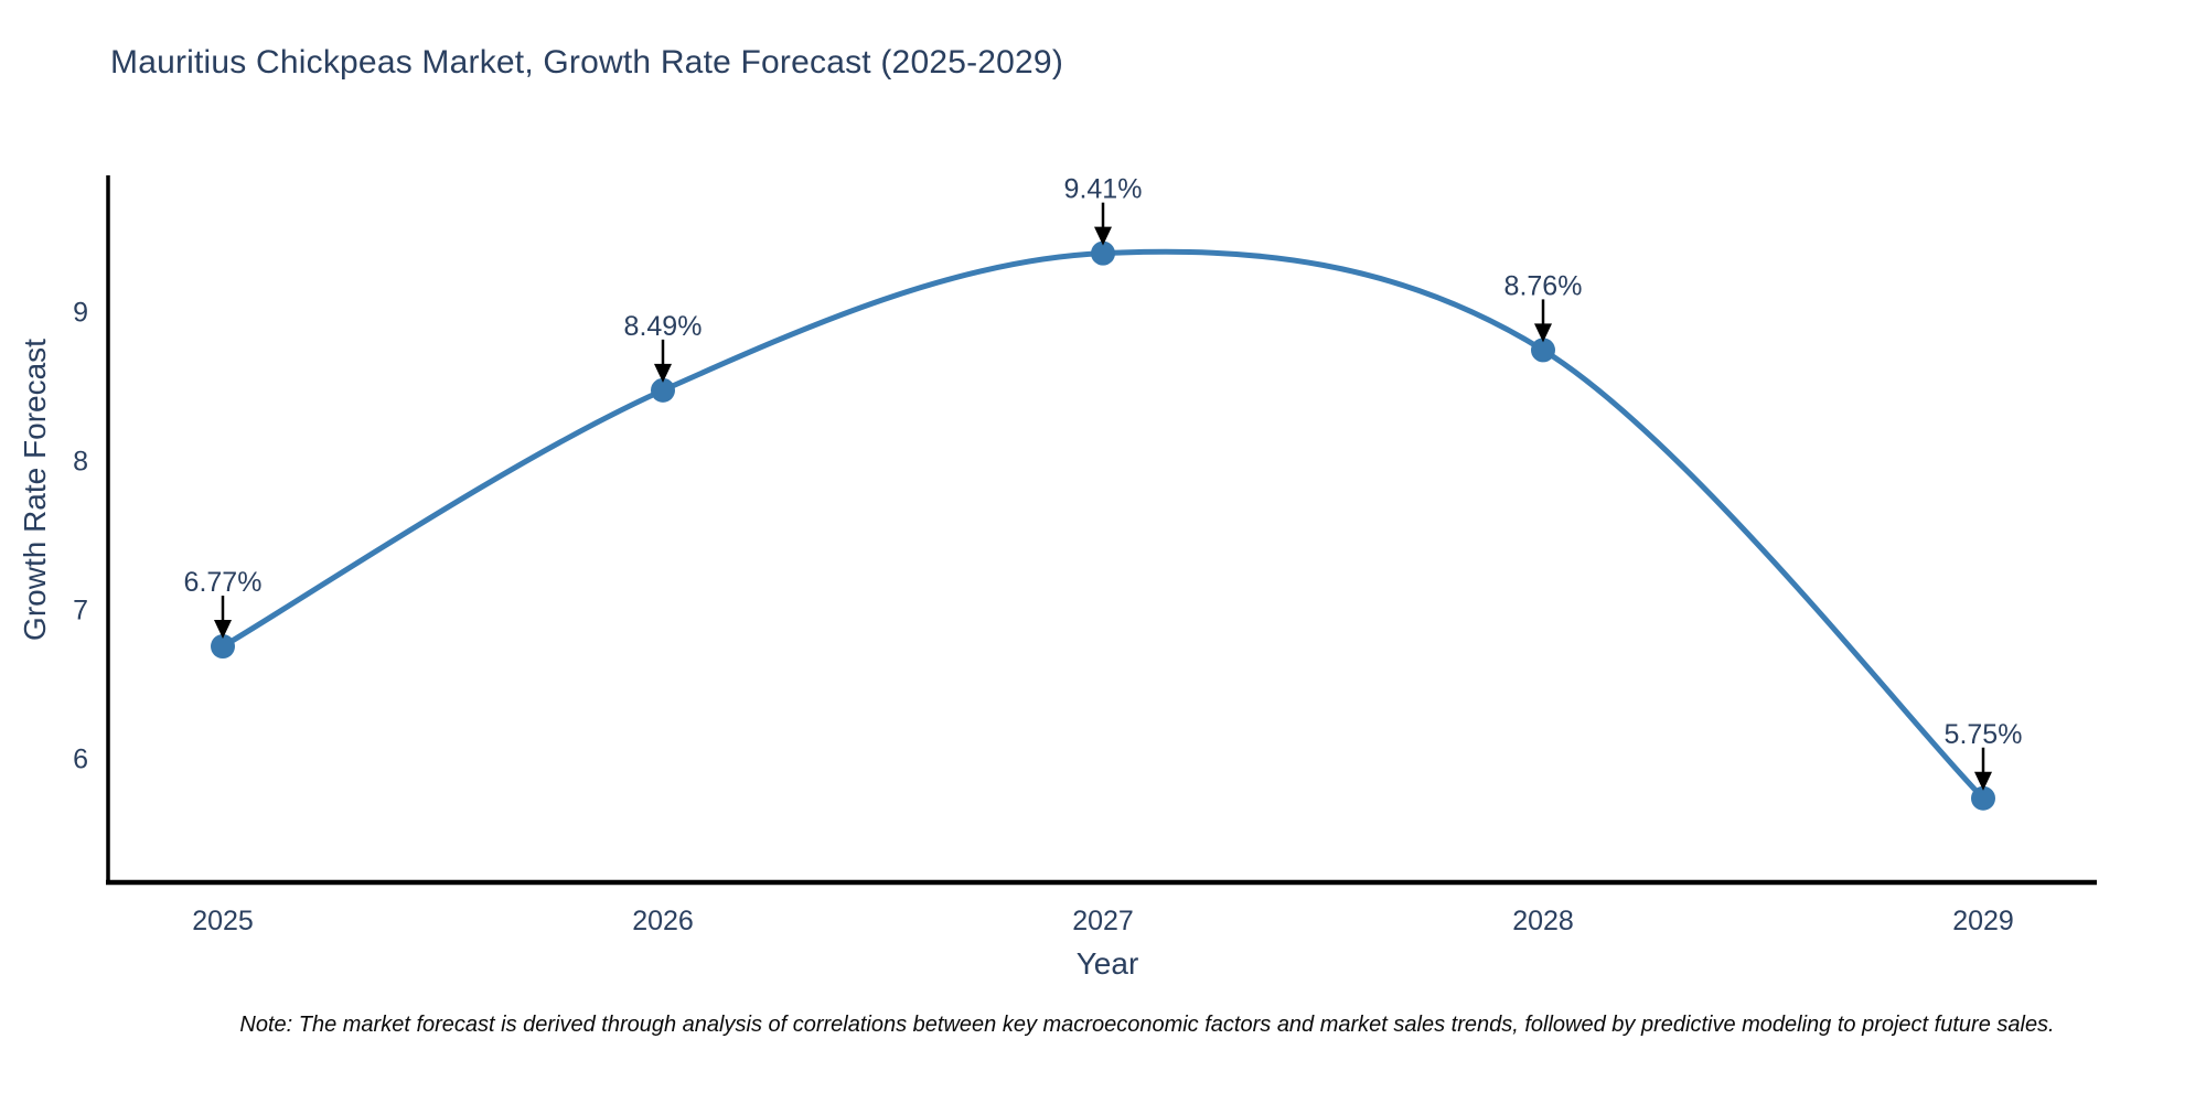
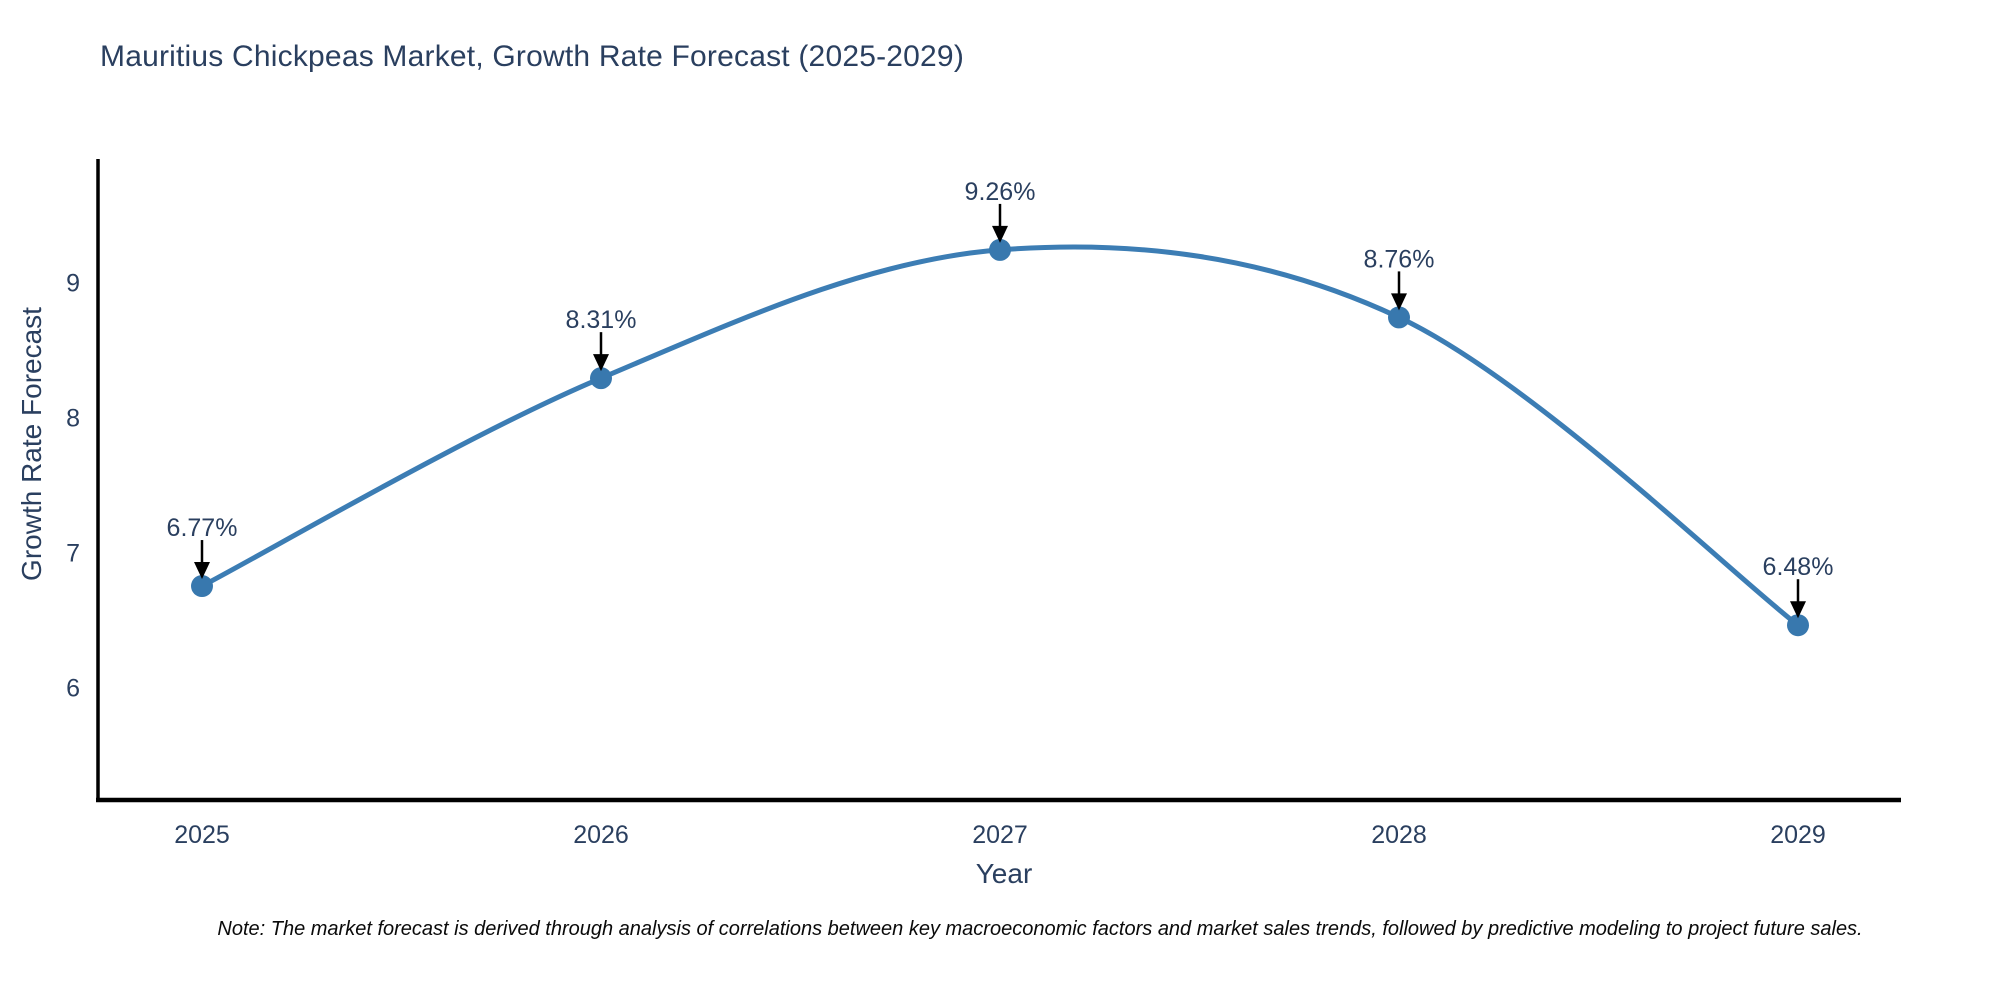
2026: 8.49% -> 8.31%
2027: 9.41% -> 9.26%
2029: 5.75% -> 6.48%
